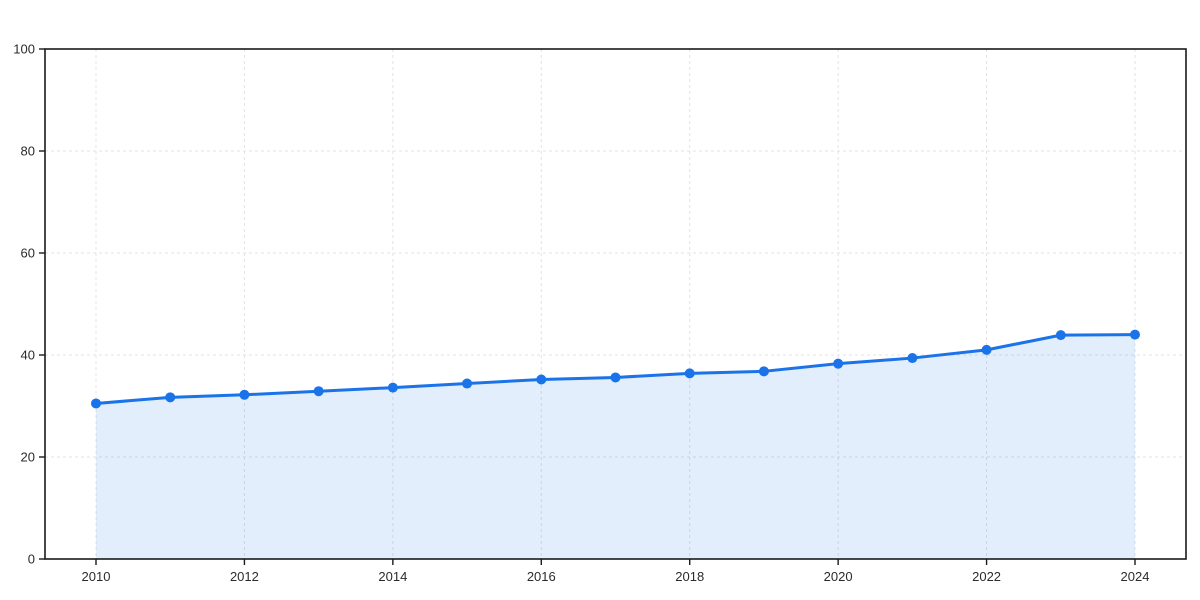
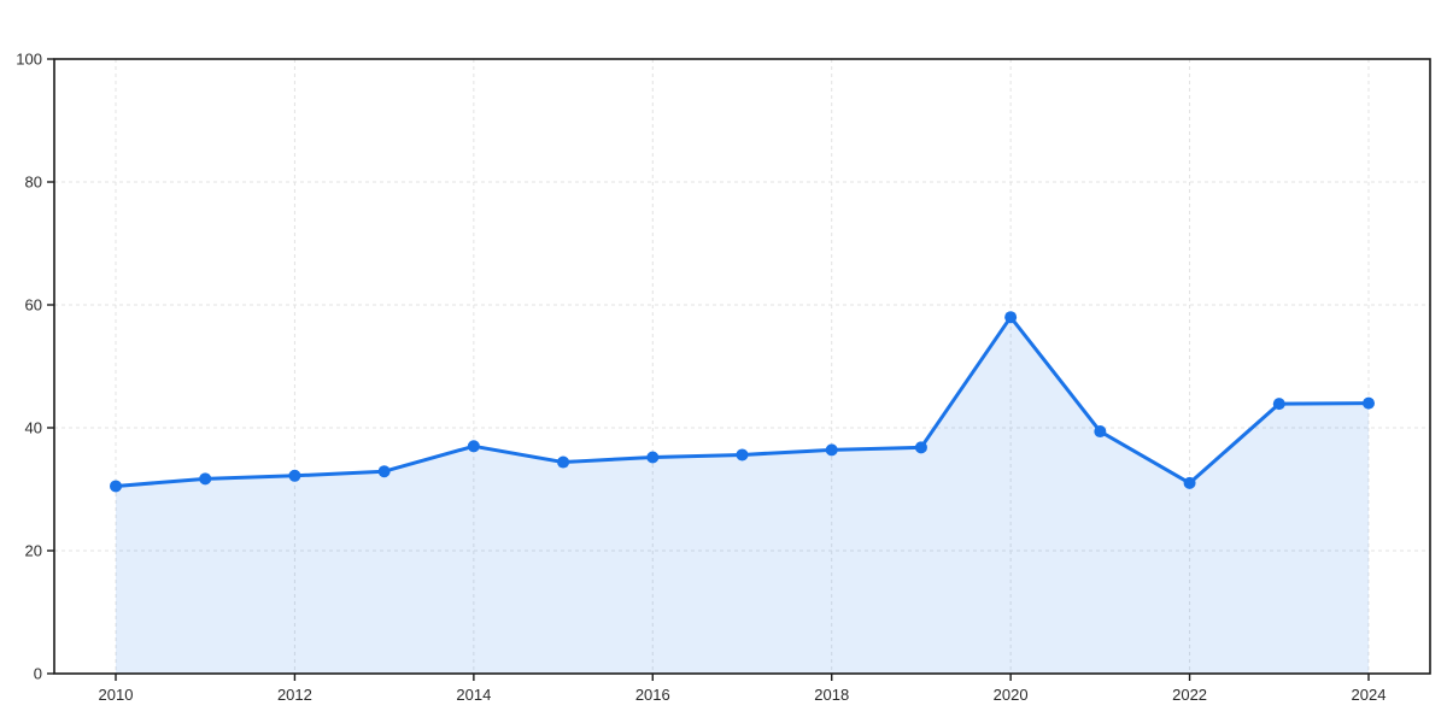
2014: 34 -> 37
2020: 38 -> 58
2022: 41 -> 31
